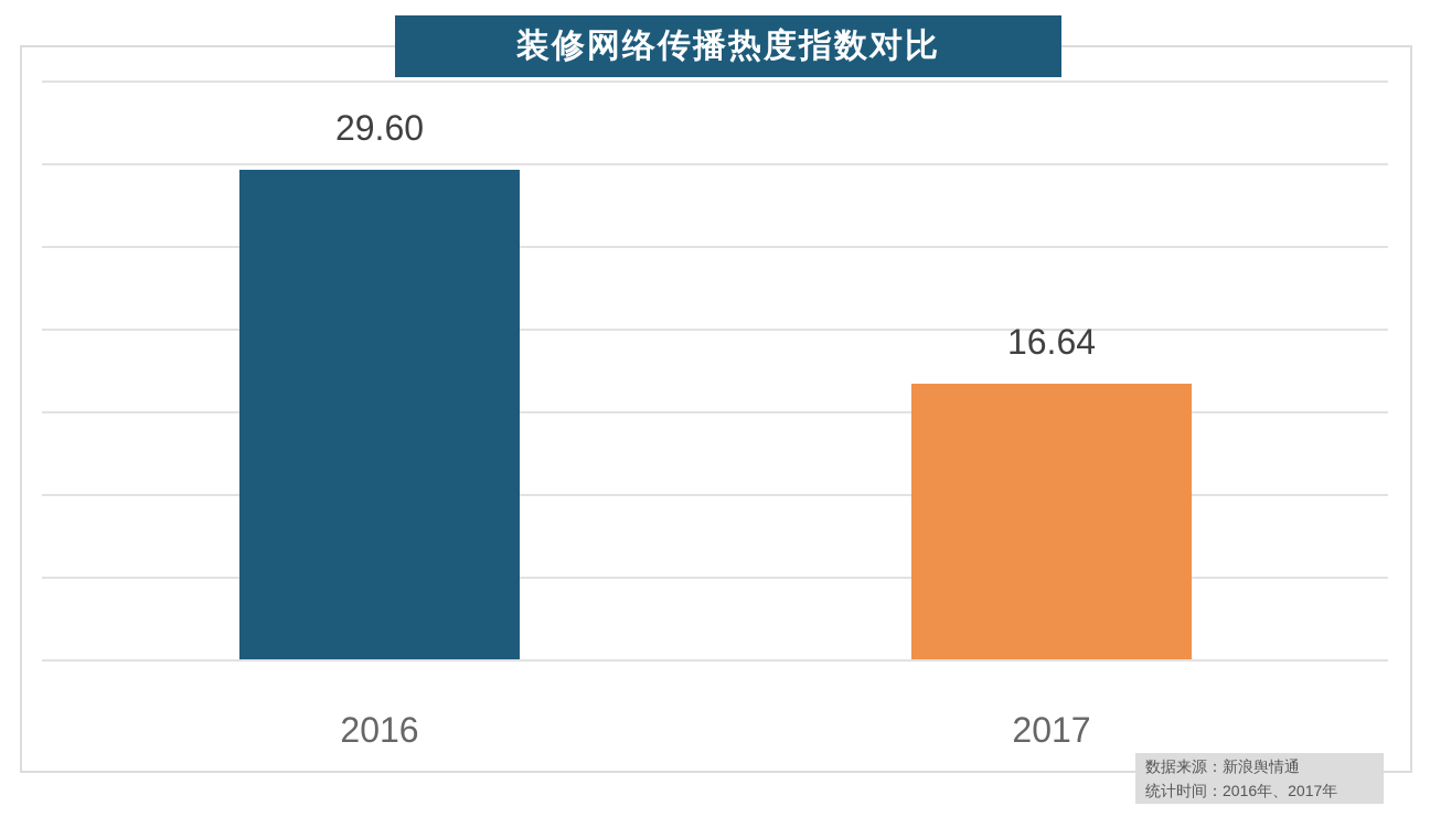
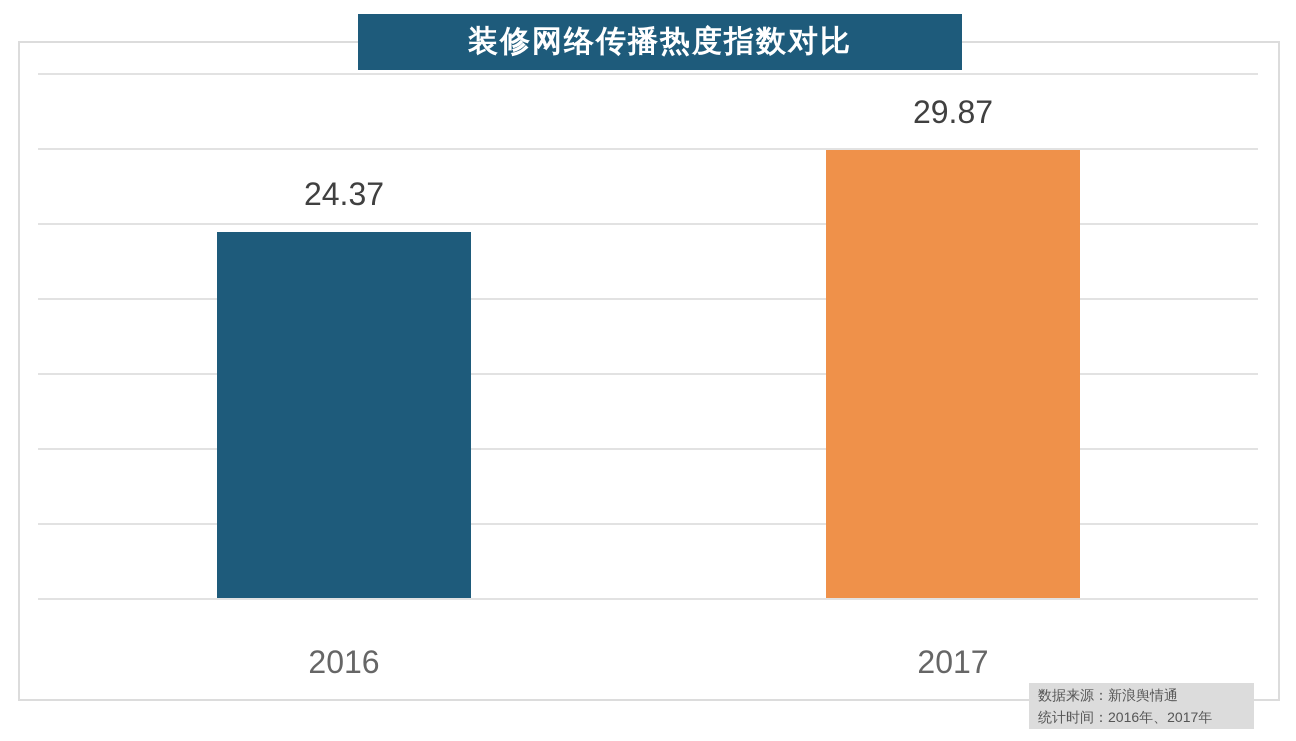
2016: 29.60 -> 24.37
2017: 16.64 -> 29.87
